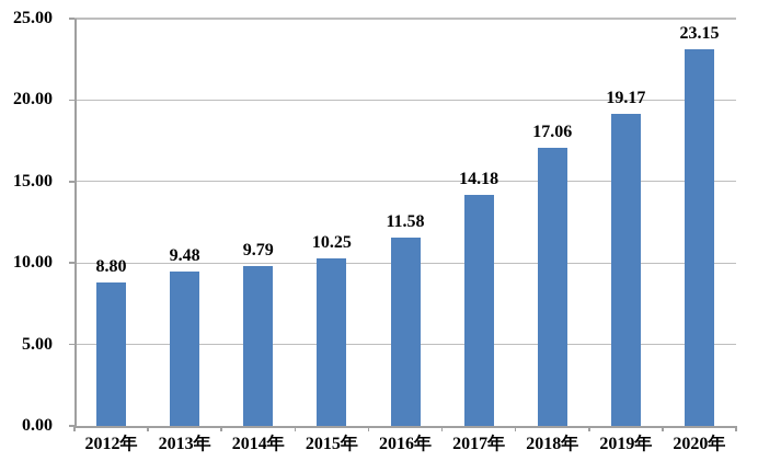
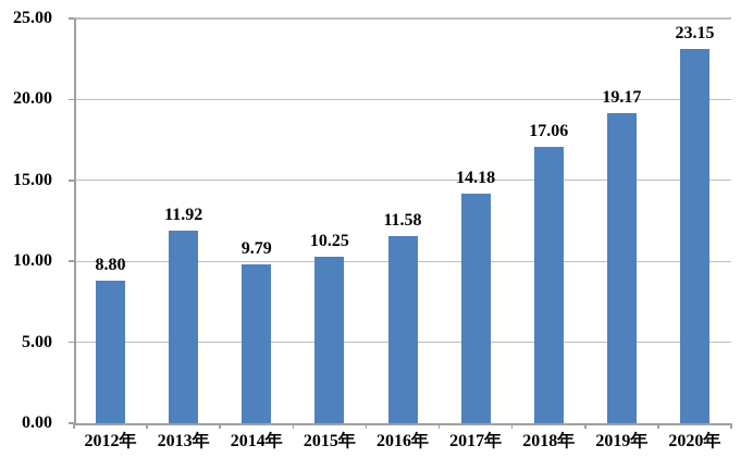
2013年: 9.48 -> 11.92
